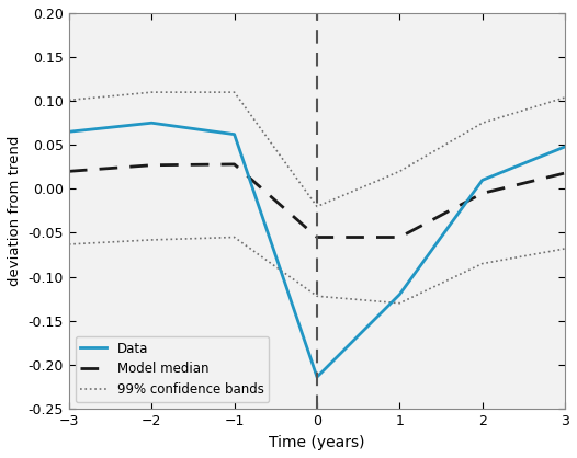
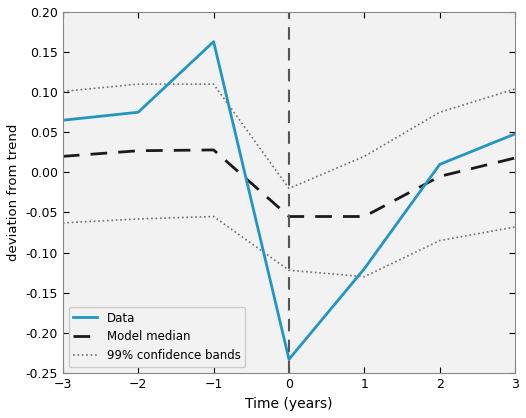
Data/−1: 0.062 -> 0.163
Data/0: -0.214 -> -0.233
